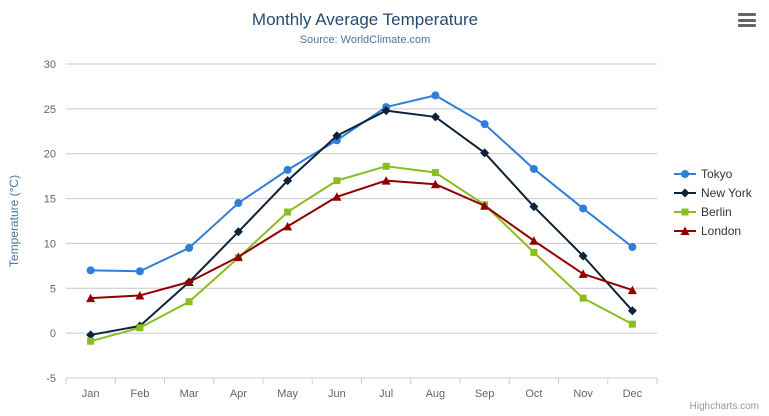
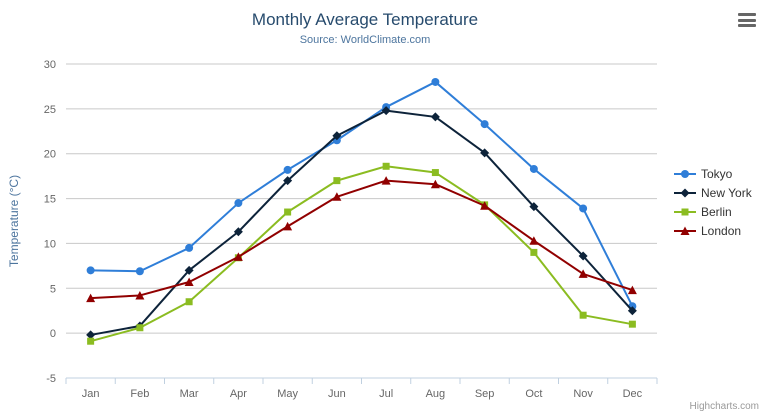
New York/Mar: 6 -> 7
Tokyo/Aug: 26 -> 28
Berlin/Nov: 4 -> 2
Tokyo/Dec: 10 -> 3
